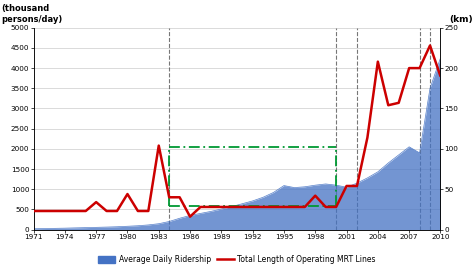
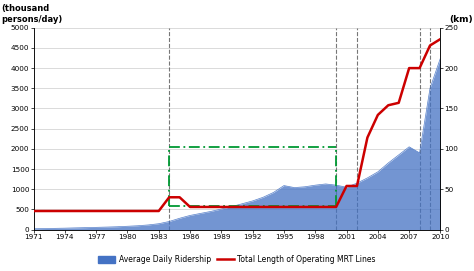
Total Length of Operating MRT Lines/1977: 34 -> 23
Total Length of Operating MRT Lines/1980: 44 -> 23
Total Length of Operating MRT Lines/1983: 104 -> 23
Total Length of Operating MRT Lines/1986: 16 -> 28
Total Length of Operating MRT Lines/1998: 42 -> 28
Total Length of Operating MRT Lines/2004: 208 -> 142
Total Length of Operating MRT Lines/2010: 190 -> 236
